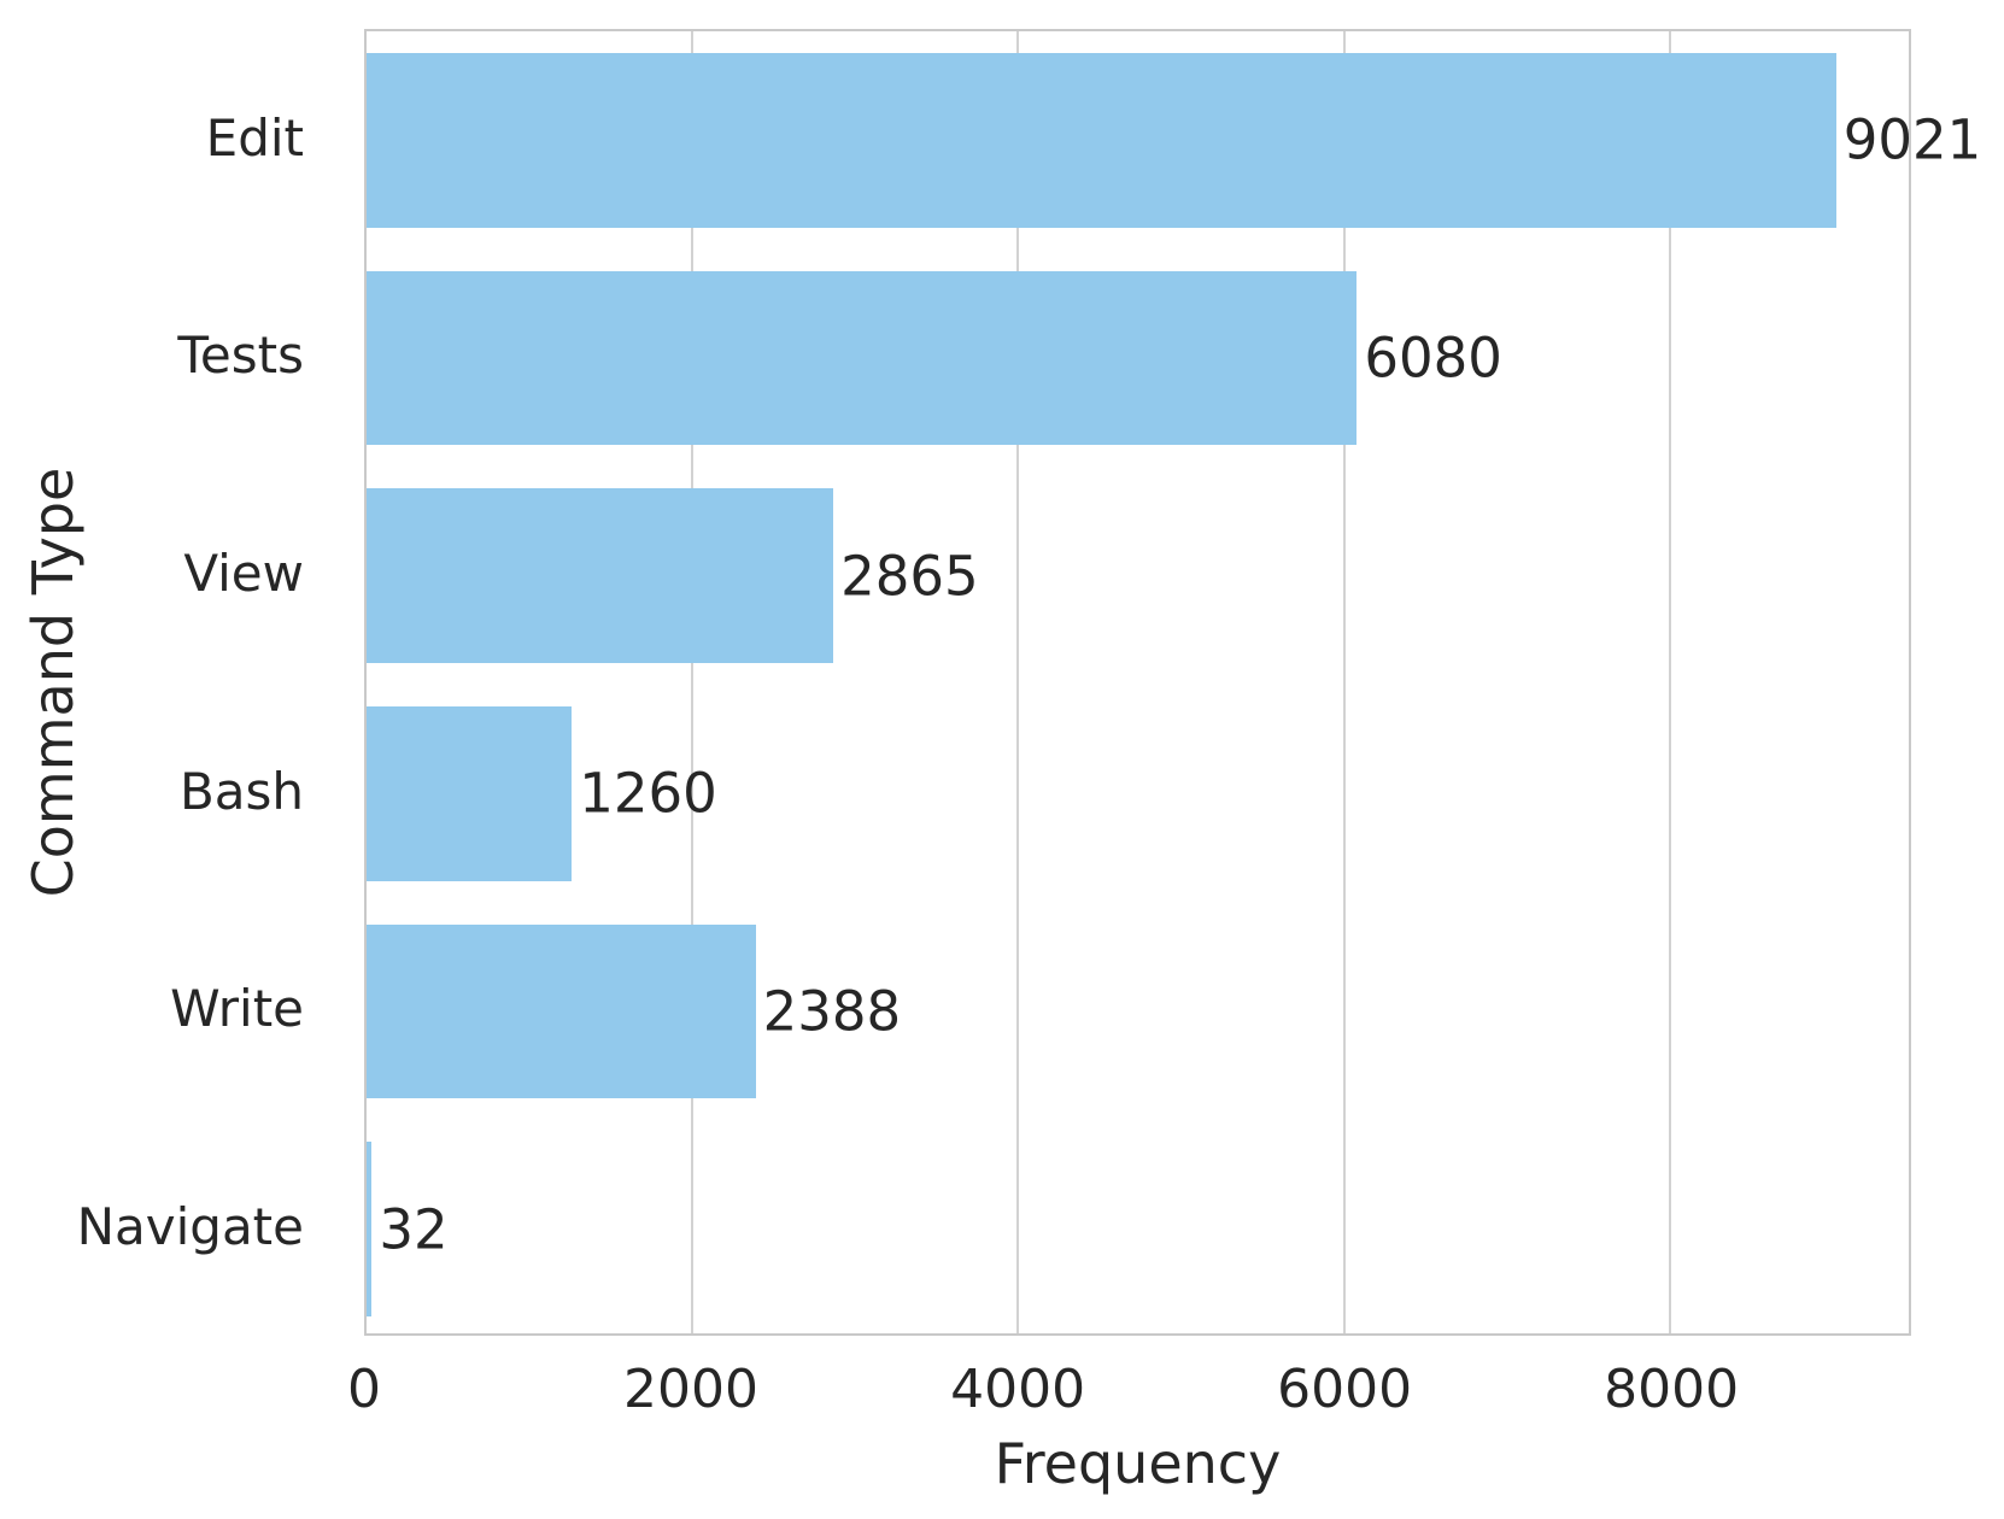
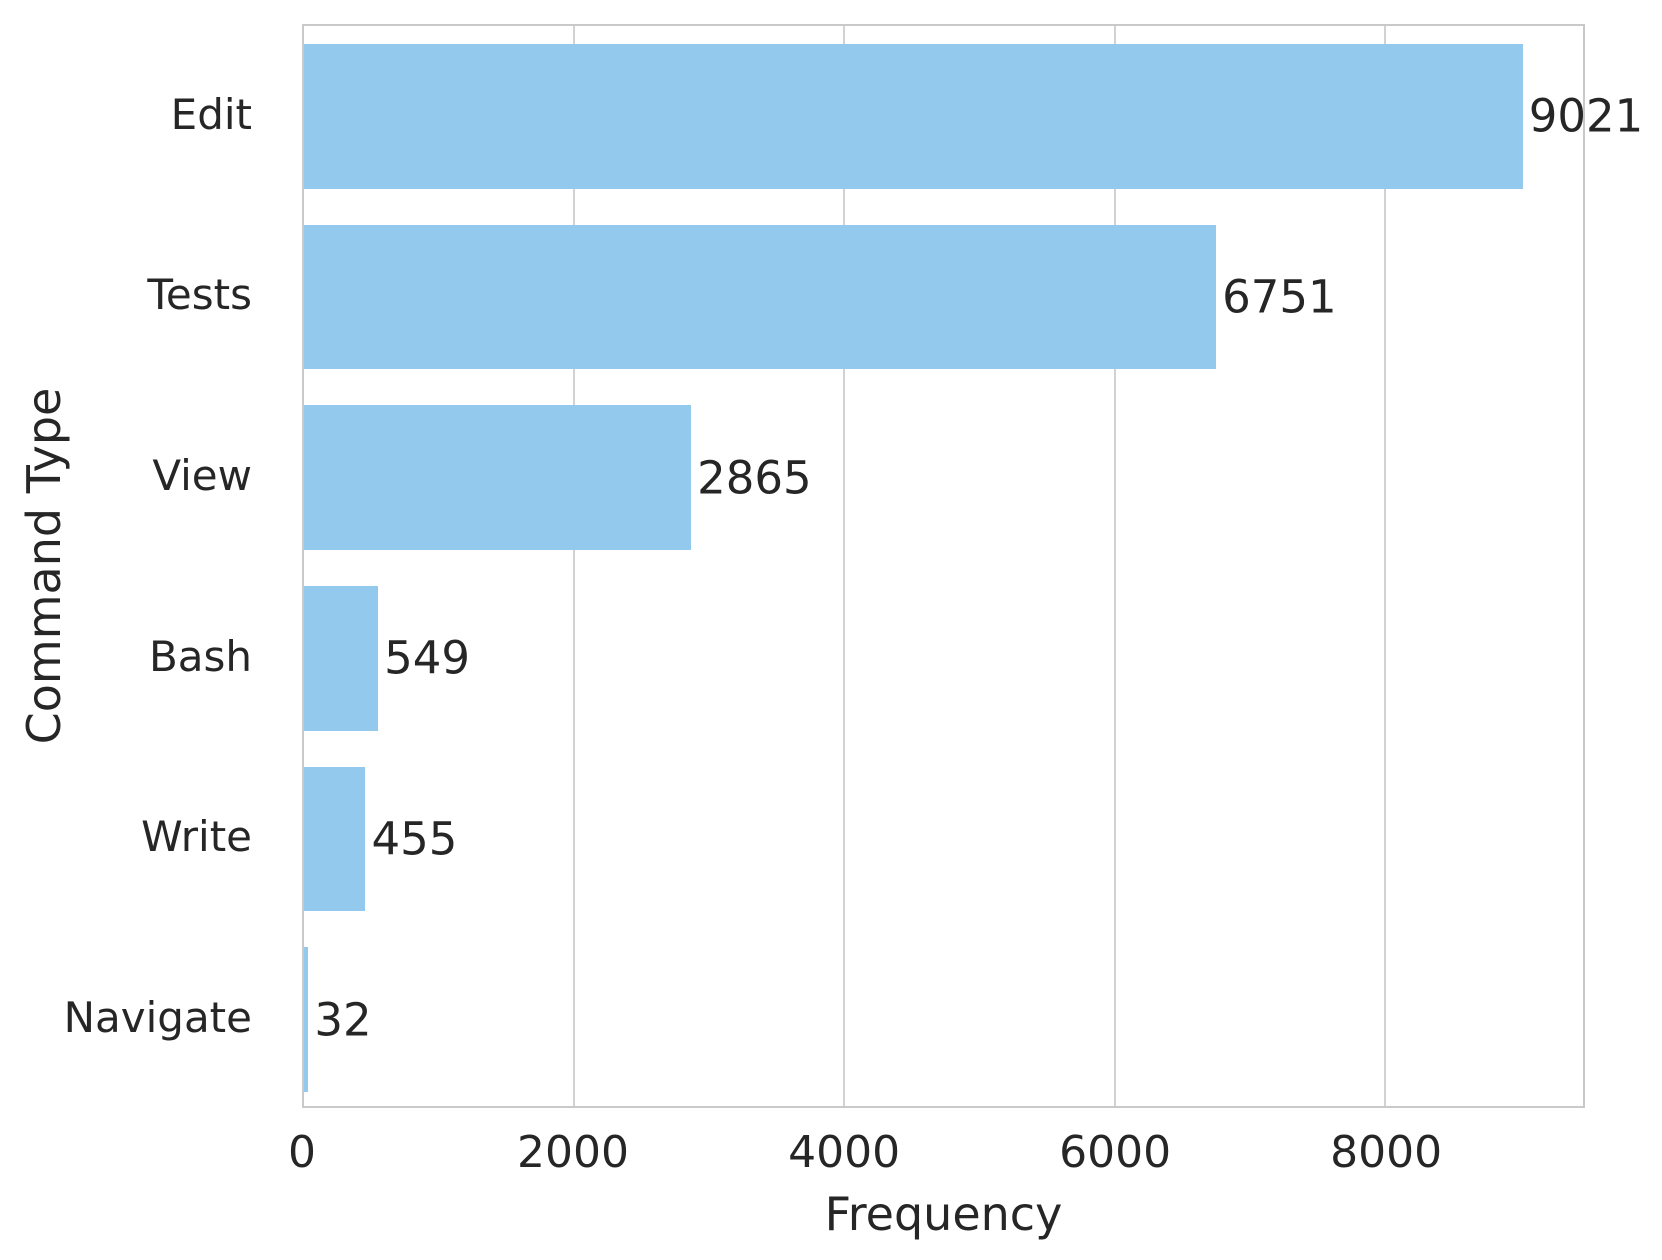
Tests: 6080 -> 6751
Bash: 1260 -> 549
Write: 2388 -> 455
